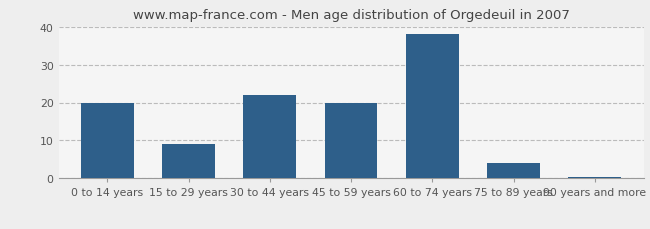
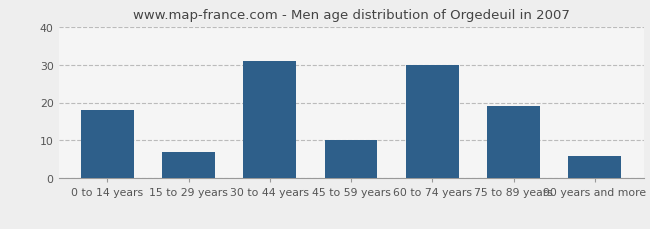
0 to 14 years: 20.0 -> 18.0
15 to 29 years: 9.0 -> 7.0
30 to 44 years: 22.0 -> 31.0
45 to 59 years: 20.0 -> 10.0
60 to 74 years: 38.0 -> 30.0
75 to 89 years: 4.0 -> 19.0
90 years and more: 0.5 -> 6.0
